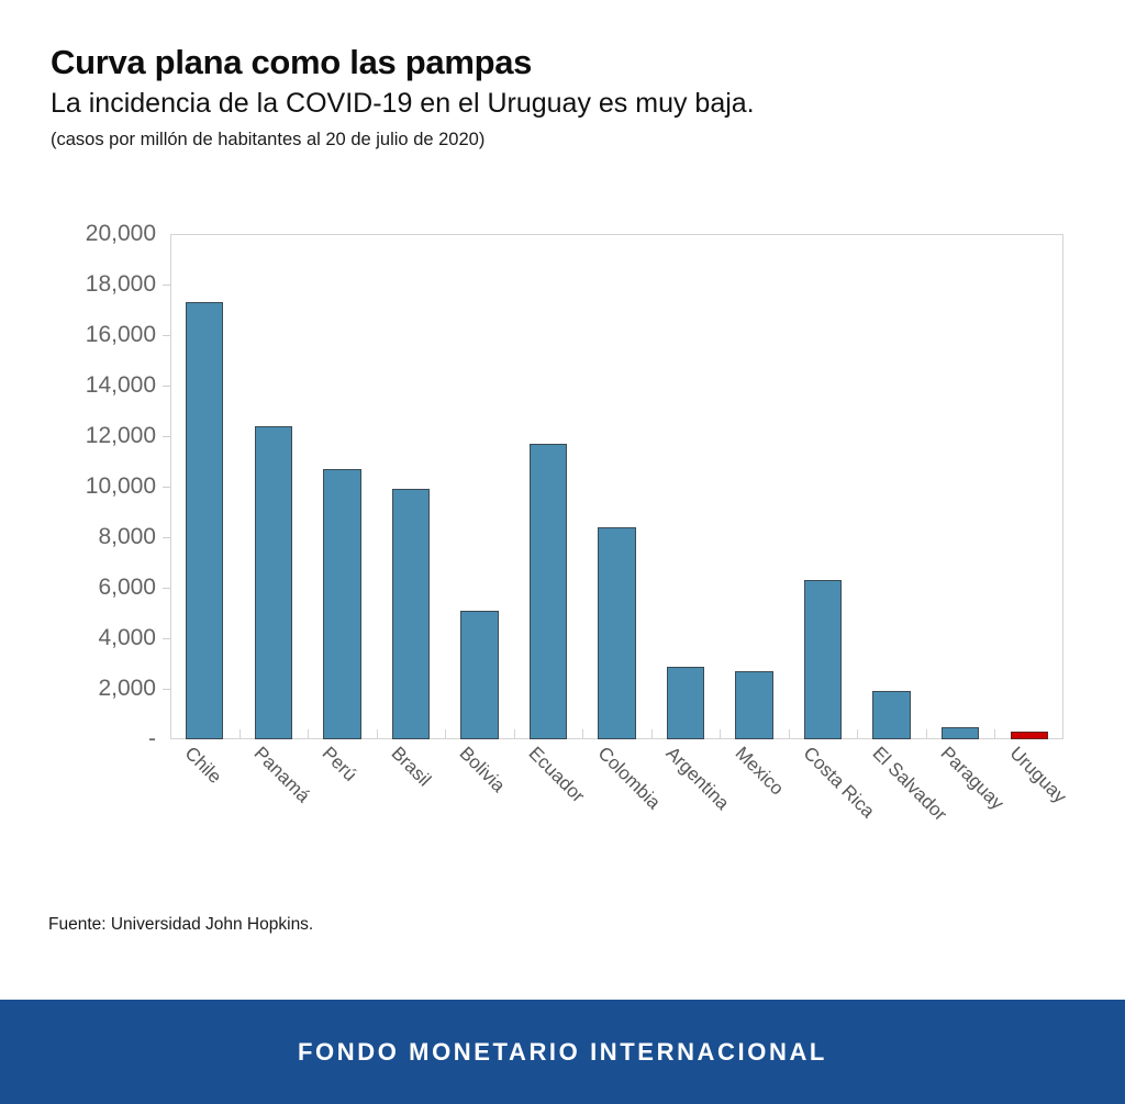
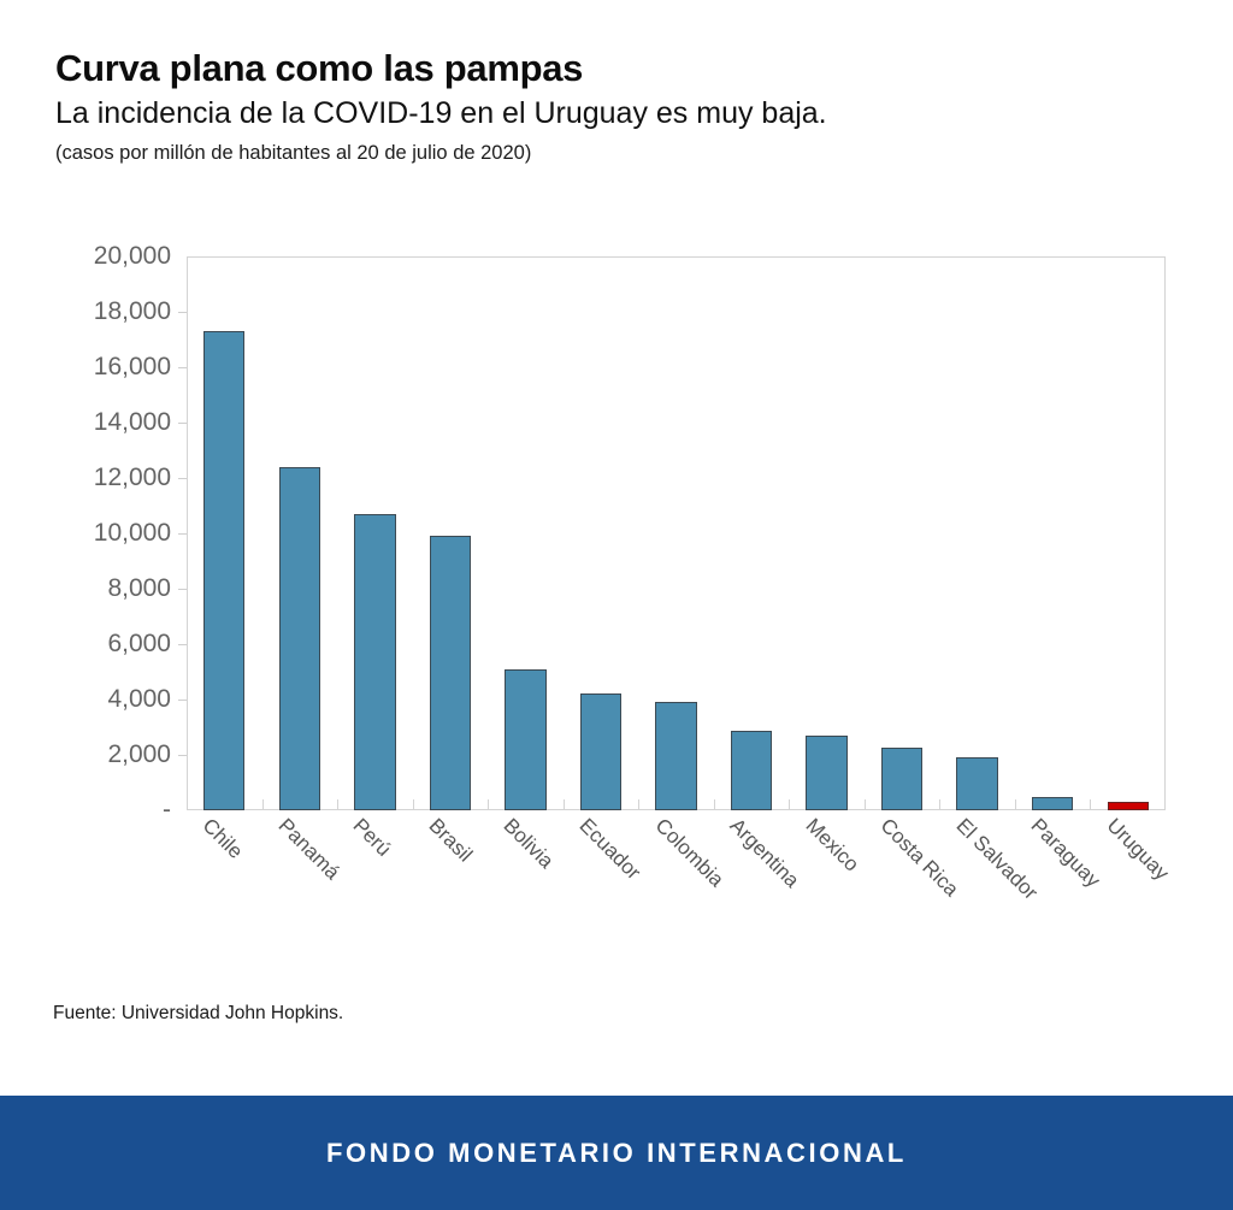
Ecuador: 11700 -> 4200
Colombia: 8400 -> 3900
Costa Rica: 6300 -> 2200
